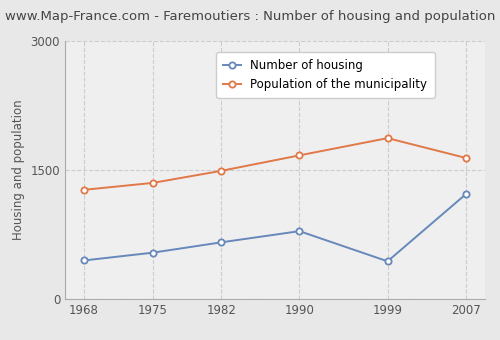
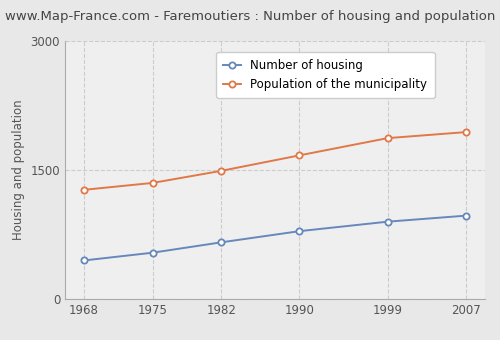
Number of housing/1999: 440 -> 900
Number of housing/2007: 1220 -> 970
Population of the municipality/2007: 1640 -> 1940
